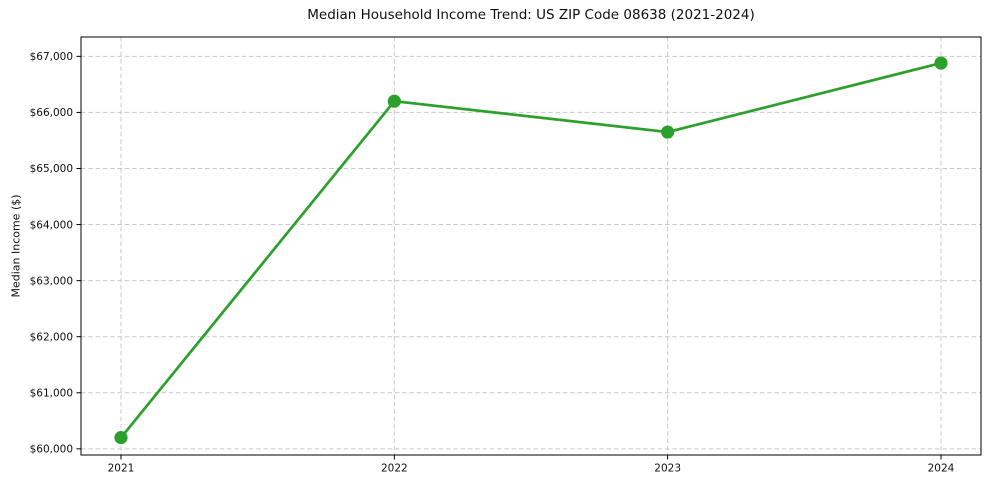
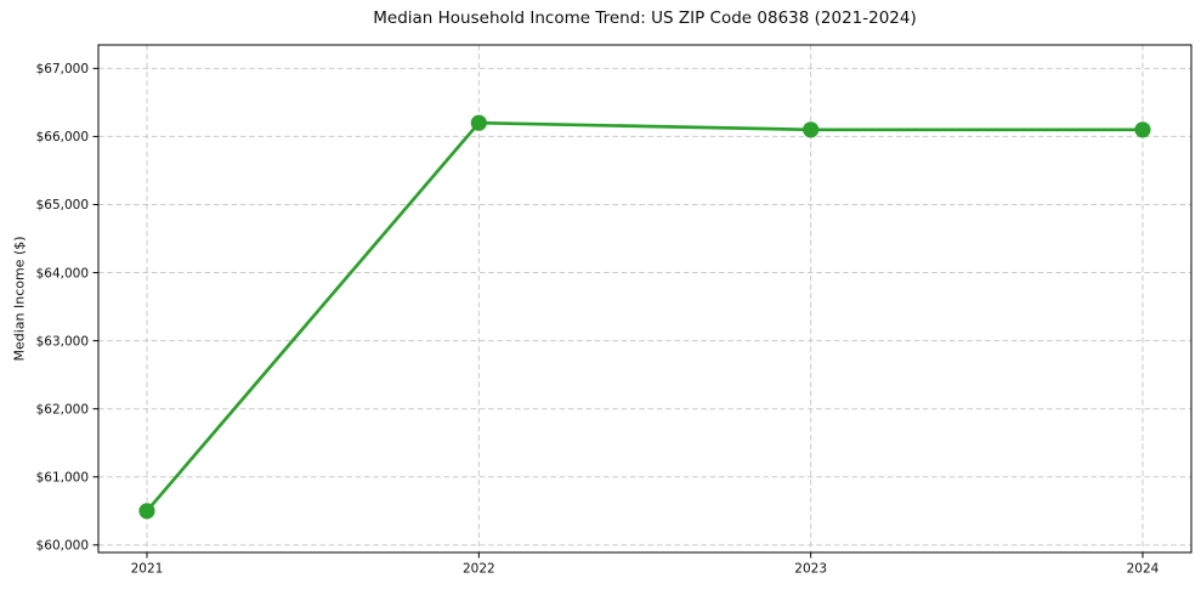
2021: $60200 -> $60500
2023: $65600 -> $66100
2024: $66900 -> $66100
